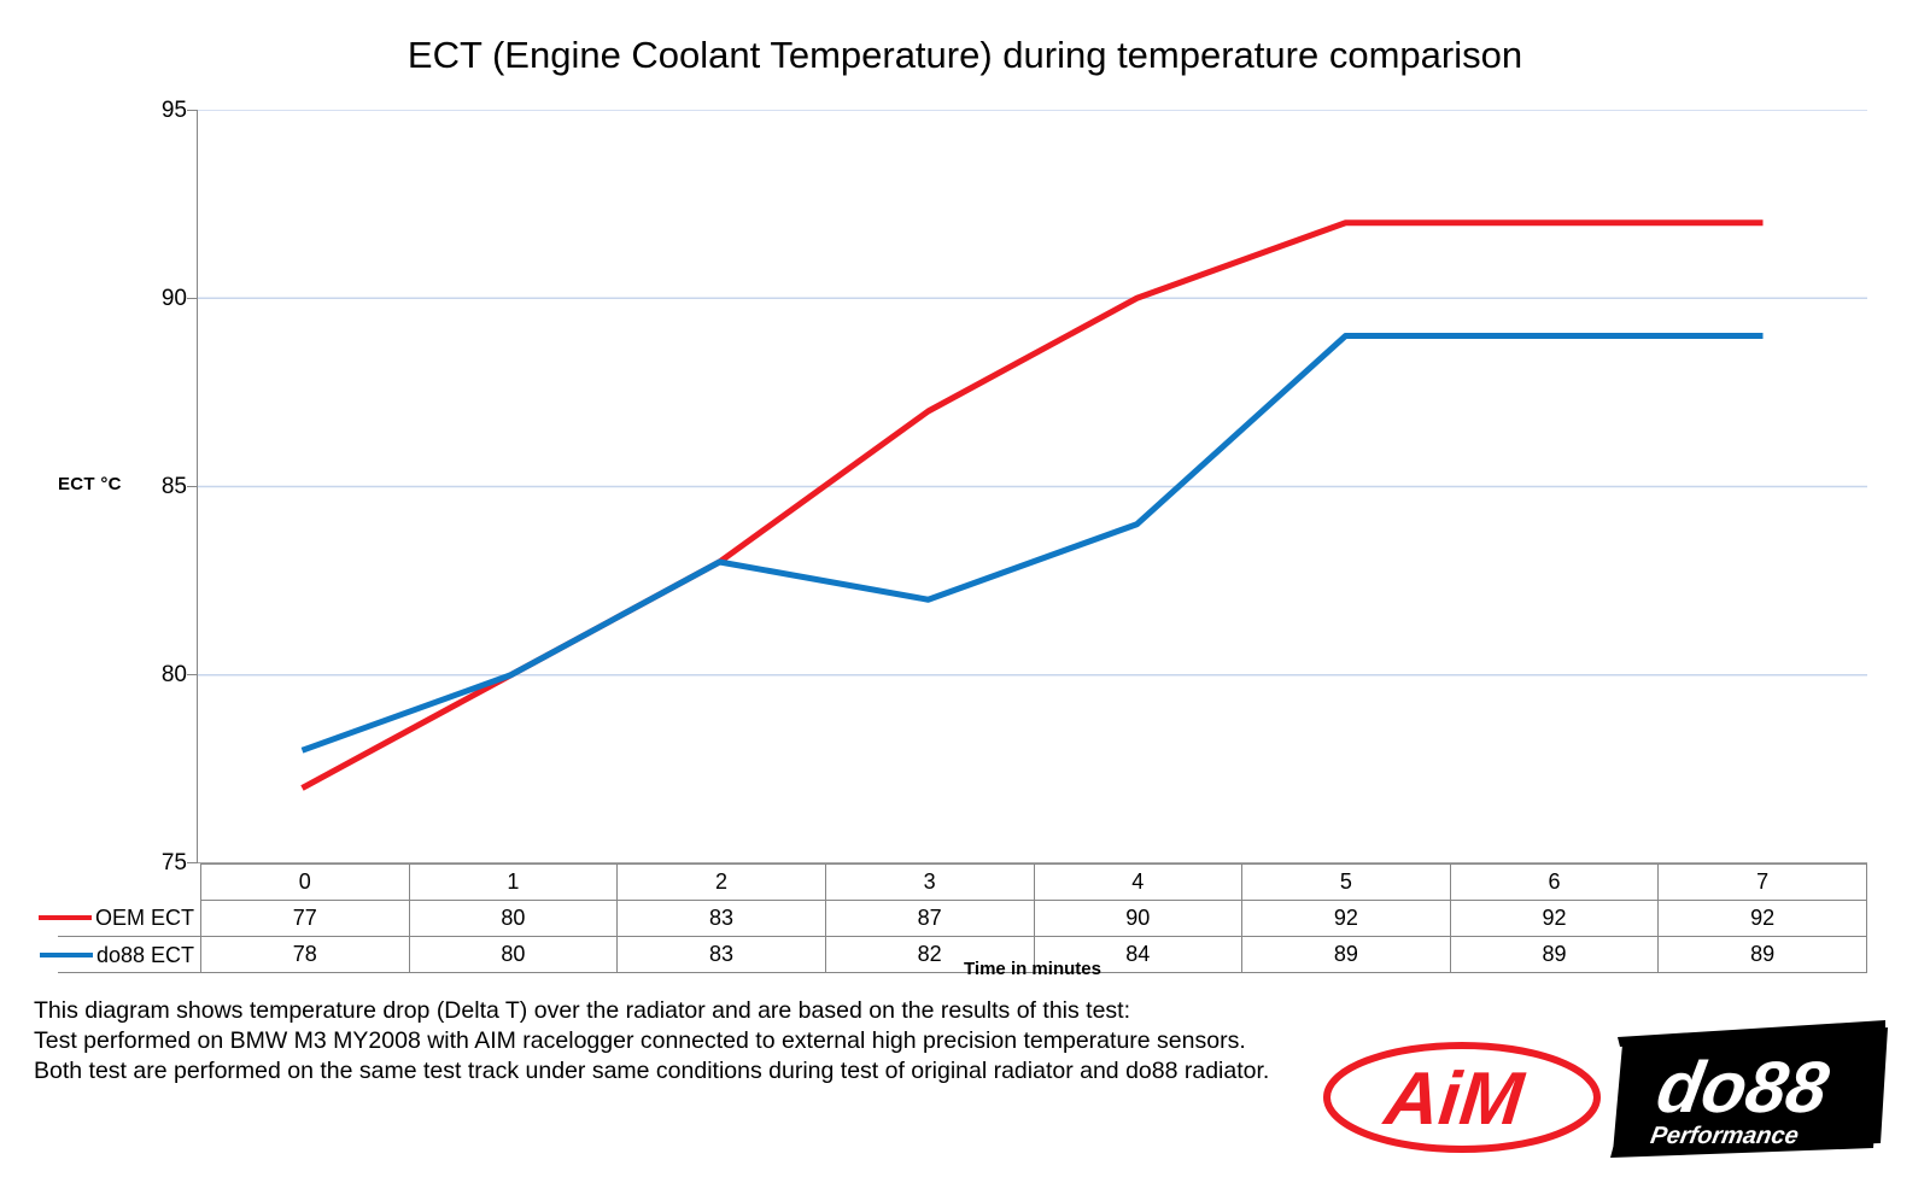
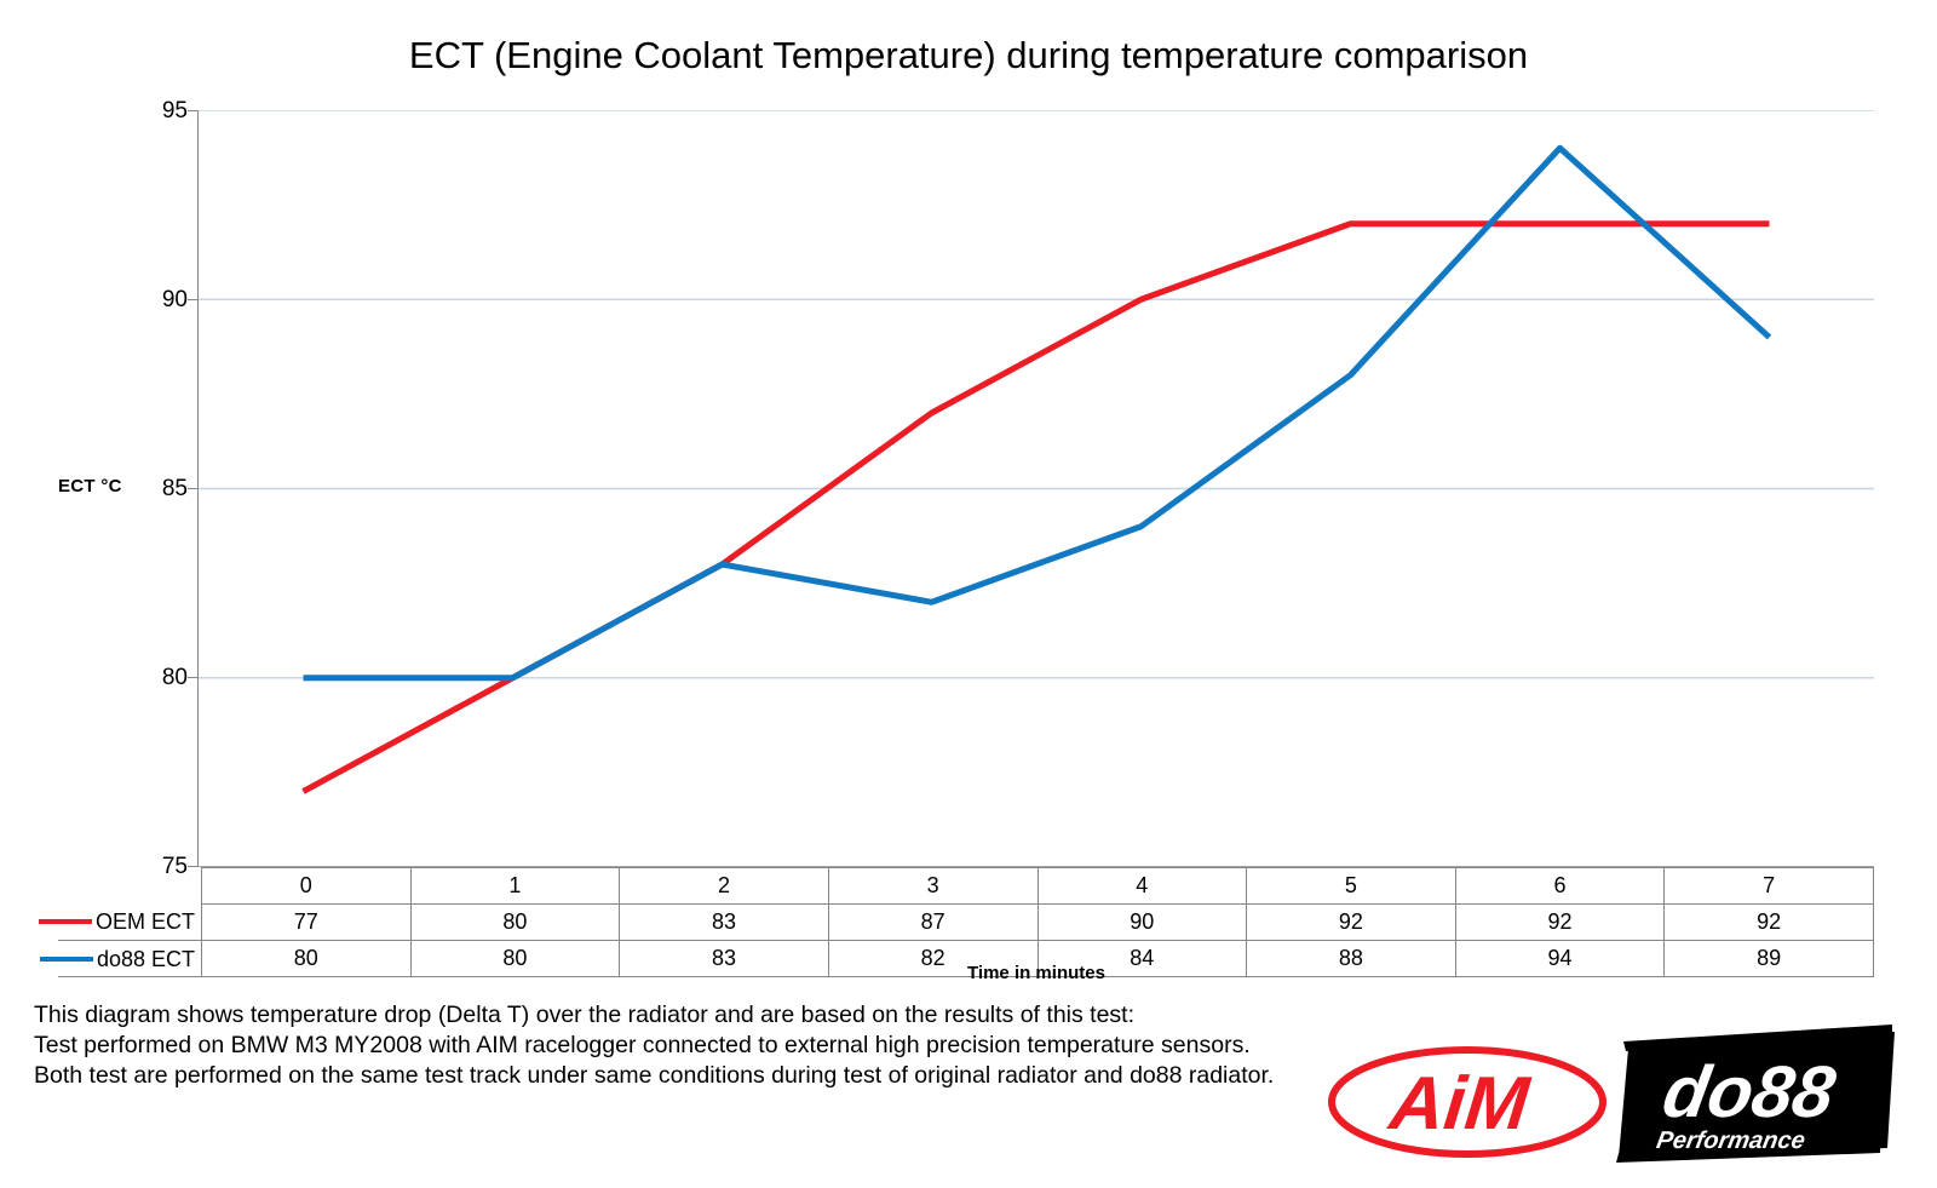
do88 ECT/0: 78 -> 80
do88 ECT/5: 89 -> 88
do88 ECT/6: 89 -> 94
